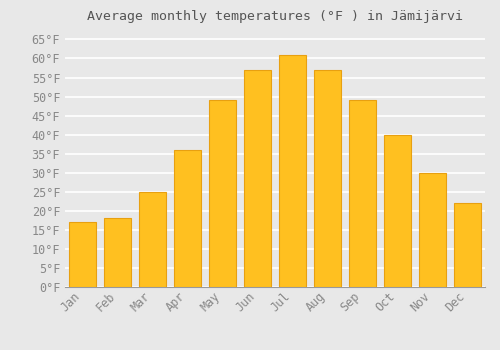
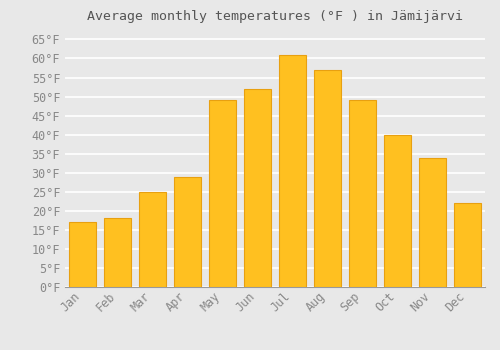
Apr: 36°F -> 29°F
Jun: 57°F -> 52°F
Nov: 30°F -> 34°F
